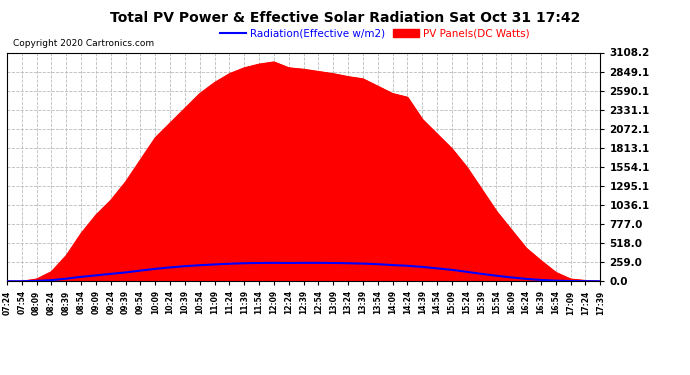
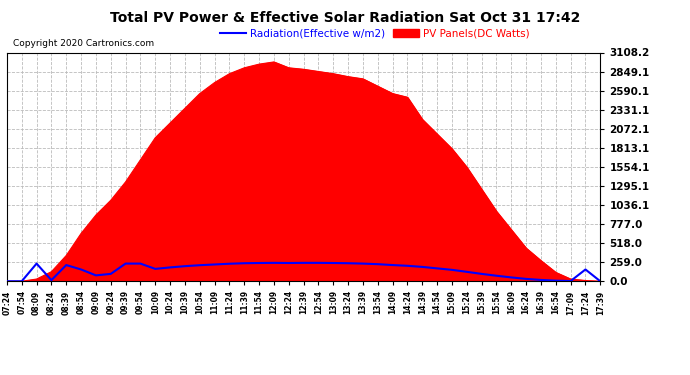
Radiation(Effective w/m2)/08:09: 0 -> 240
Radiation(Effective w/m2)/08:39: 40 -> 220
Radiation(Effective w/m2)/08:54: 60 -> 160
Radiation(Effective w/m2)/09:39: 120 -> 240
Radiation(Effective w/m2)/09:54: 140 -> 240
Radiation(Effective w/m2)/17:24: 0 -> 160
